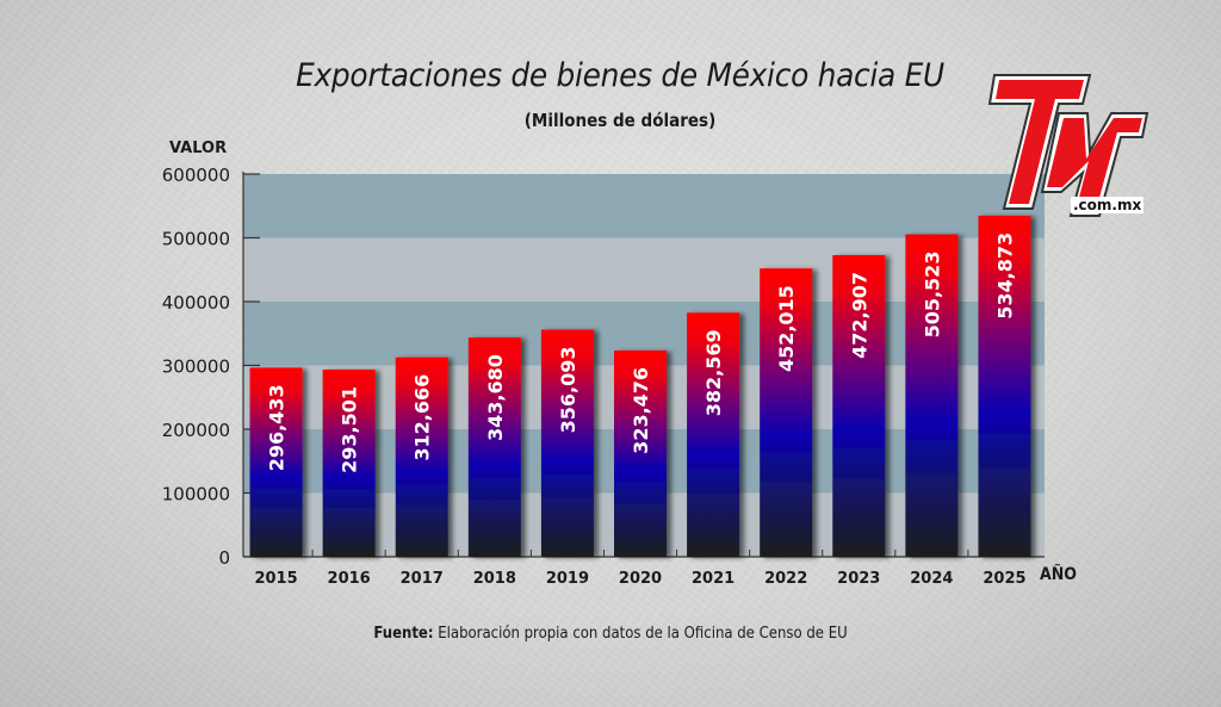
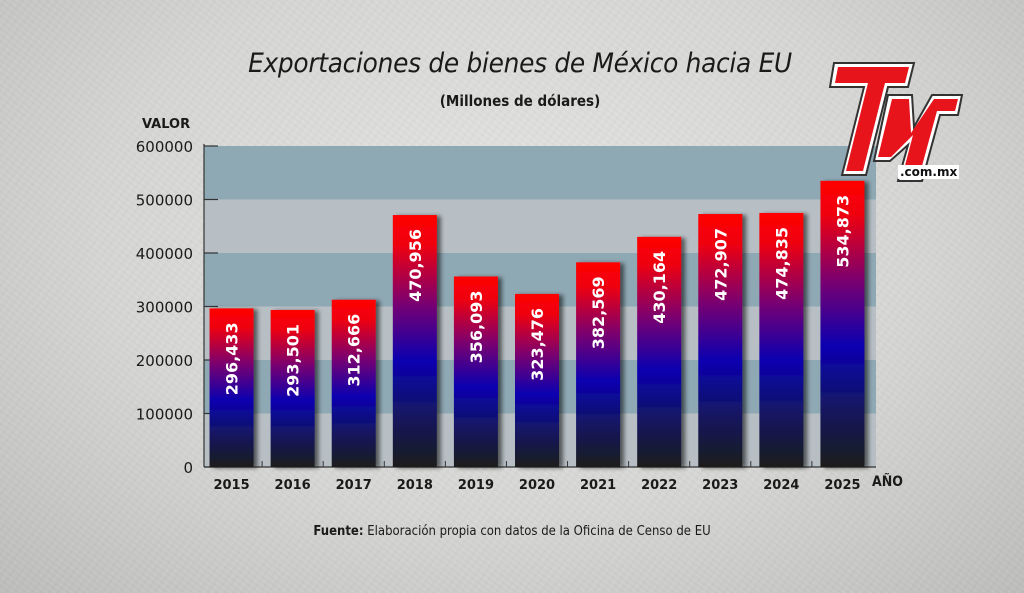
2018: 343,680 -> 470,956
2022: 452,015 -> 430,164
2024: 505,523 -> 474,835
